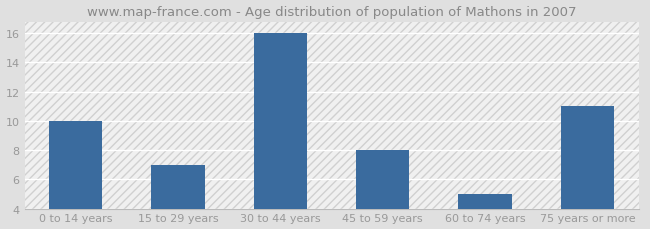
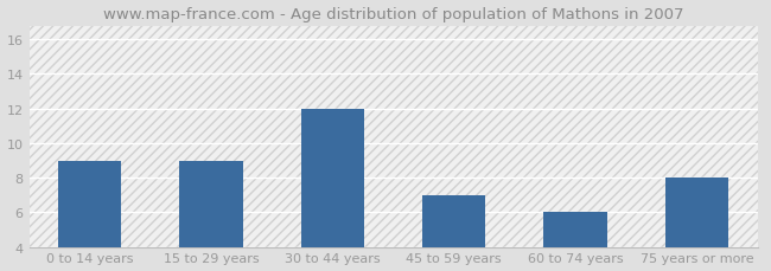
0 to 14 years: 10 -> 9
15 to 29 years: 7 -> 9
30 to 44 years: 16 -> 12
45 to 59 years: 8 -> 7
60 to 74 years: 5 -> 6
75 years or more: 11 -> 8
